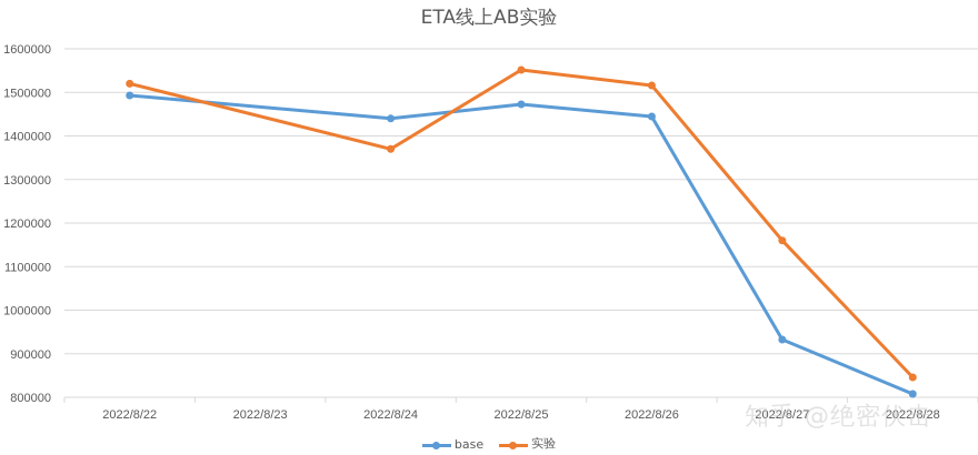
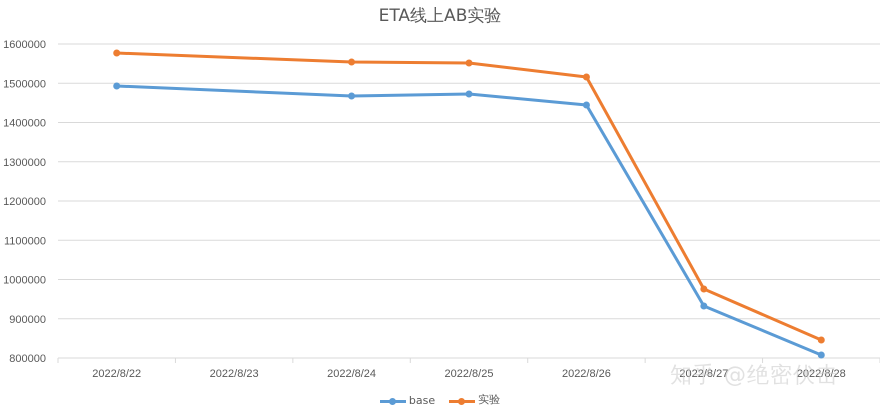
实验/2022/8/22: 1520000 -> 1580000
base/2022/8/24: 1440000 -> 1470000
实验/2022/8/24: 1370000 -> 1550000
实验/2022/8/27: 1160000 -> 980000
